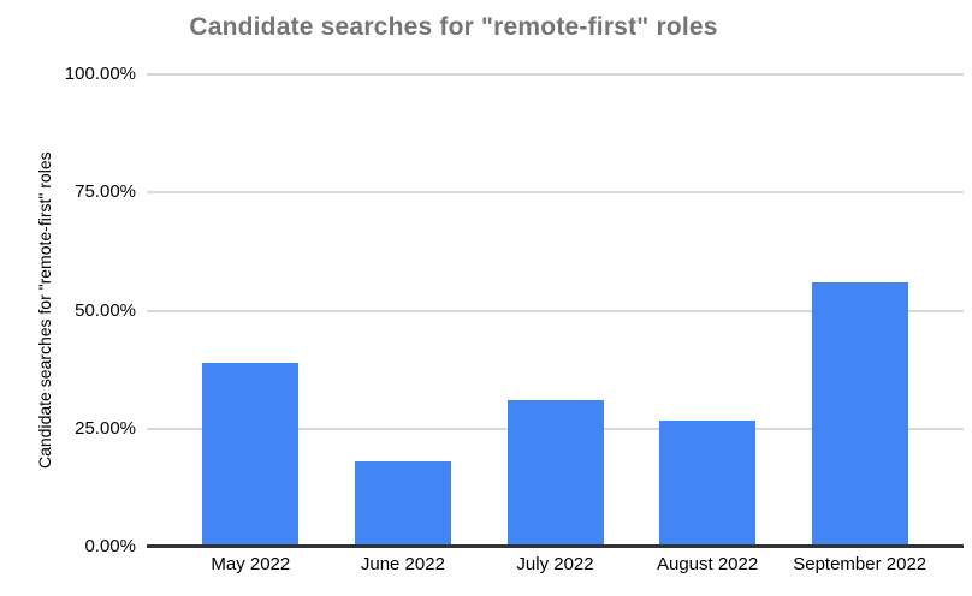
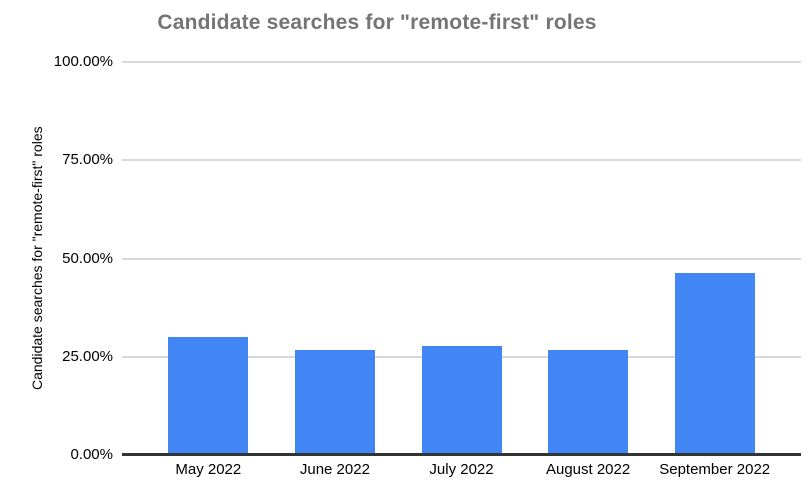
May 2022: 39% -> 30%
June 2022: 18% -> 27%
July 2022: 31% -> 28%
September 2022: 56% -> 46%
